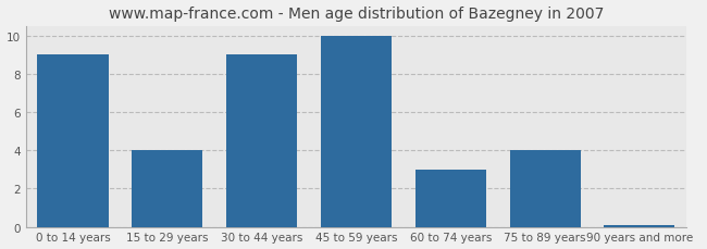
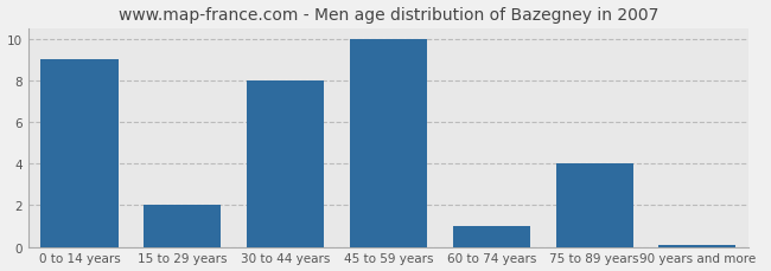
15 to 29 years: 4.0 -> 2.0
30 to 44 years: 9.0 -> 8.0
60 to 74 years: 3.0 -> 1.0
